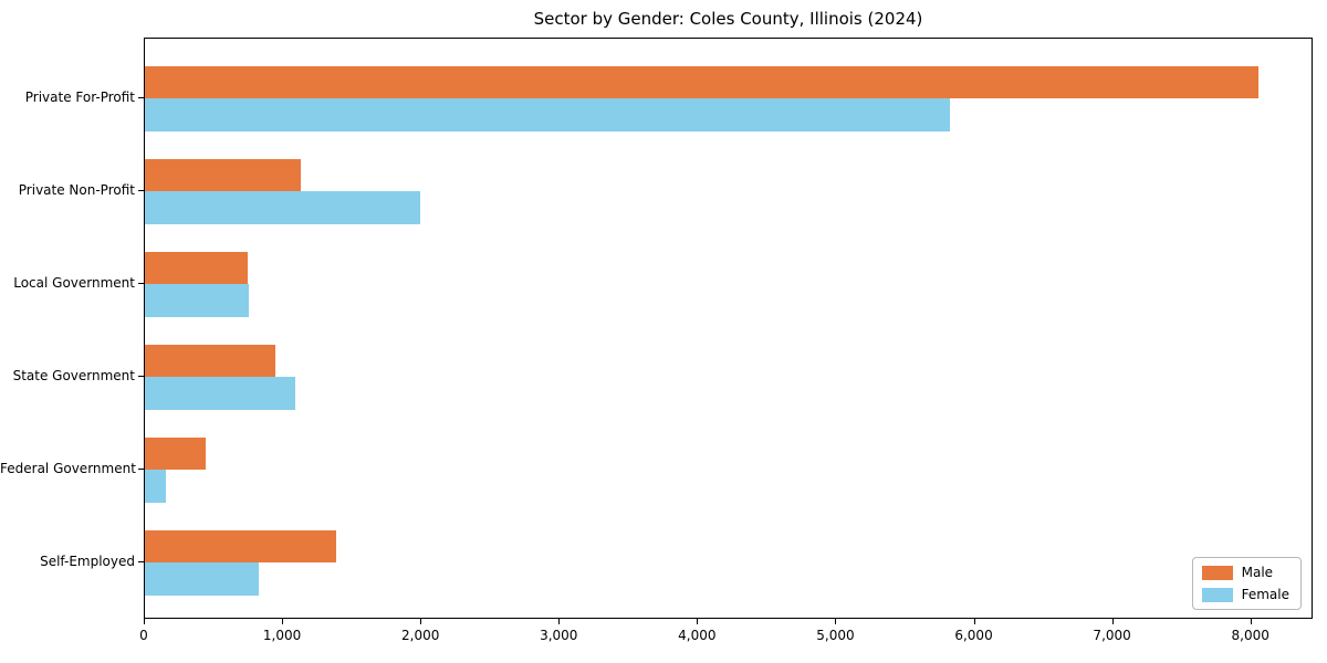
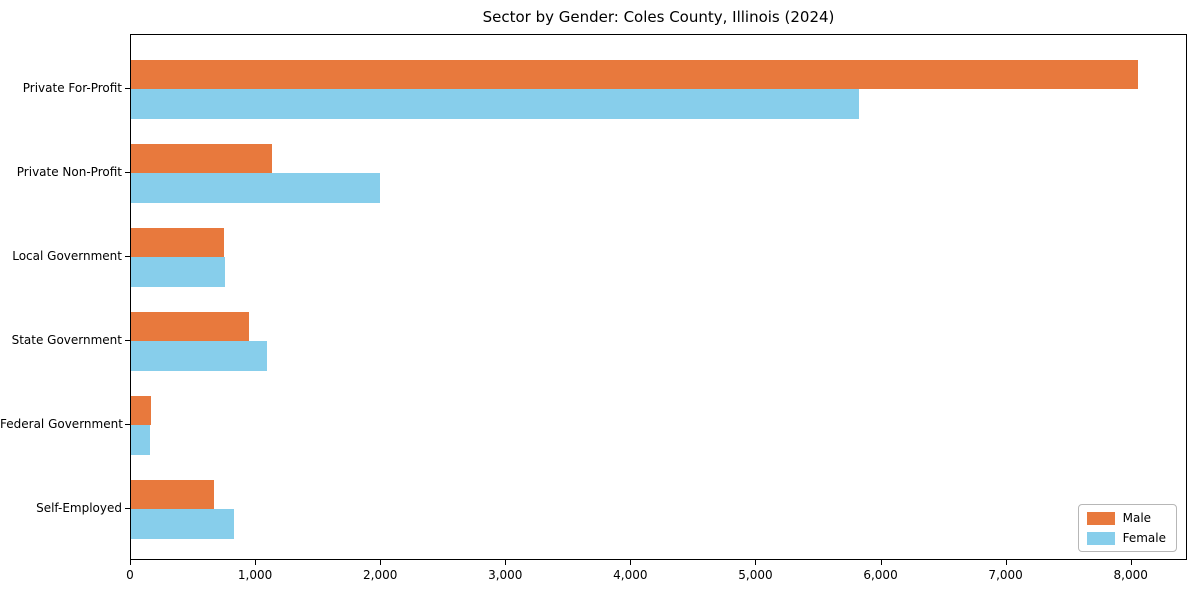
Male/Federal Government: 440 -> 160
Male/Self-Employed: 1380 -> 660
